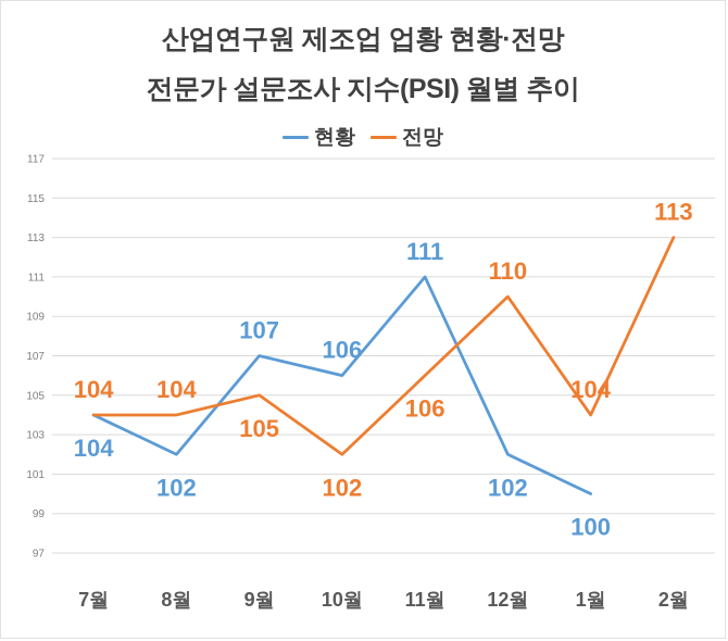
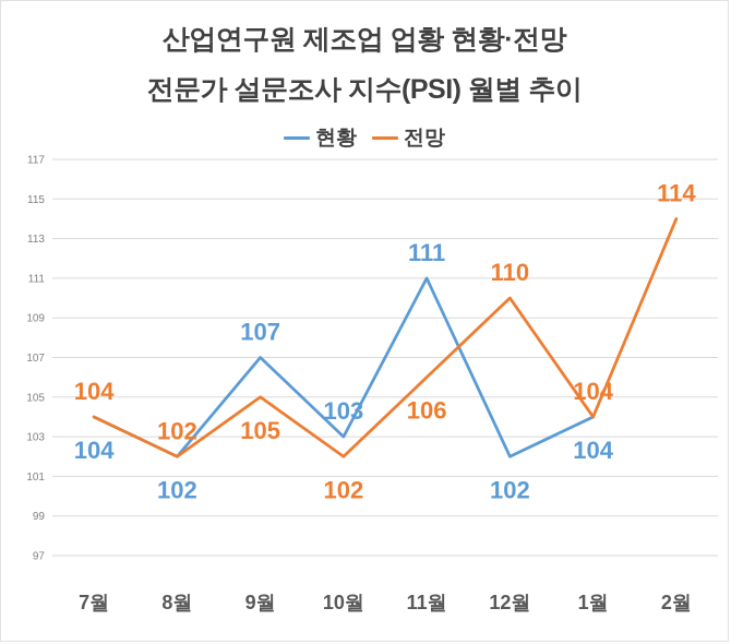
전망/8월: 104 -> 102
현황/10월: 106 -> 103
현황/1월: 100 -> 104
전망/2월: 113 -> 114
